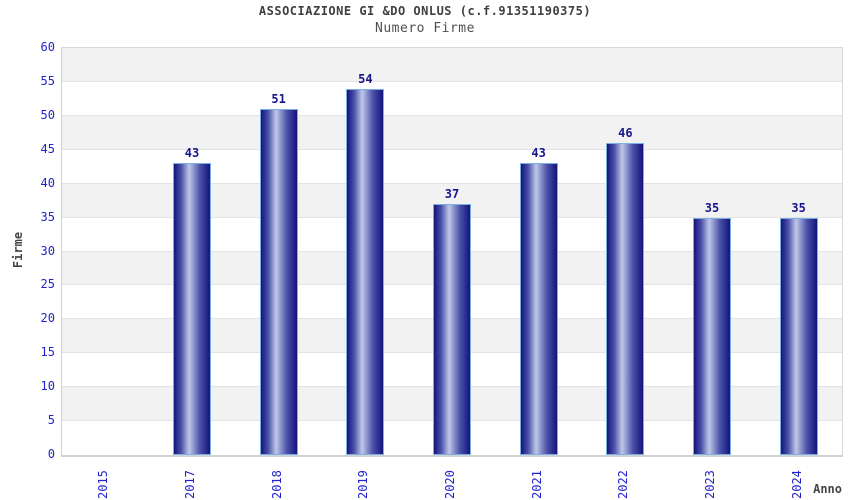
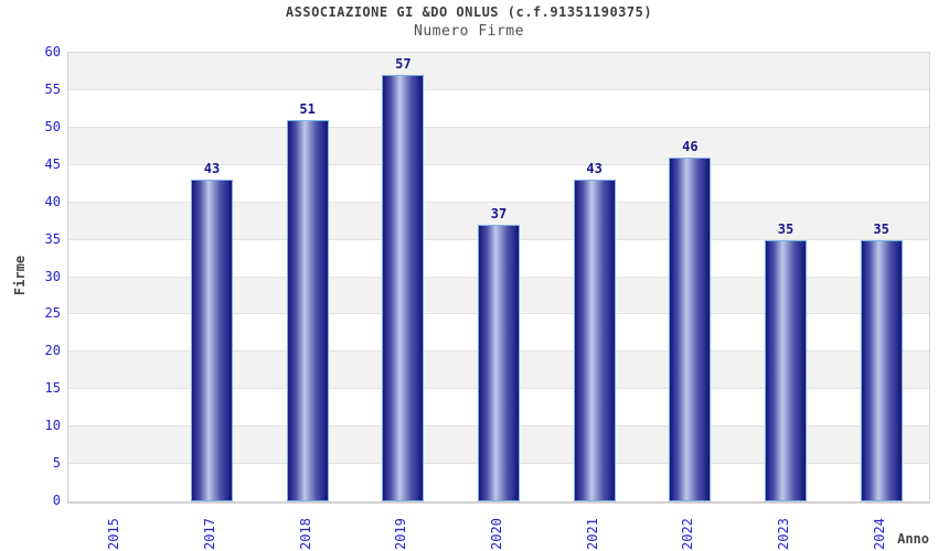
2019: 54 -> 57
